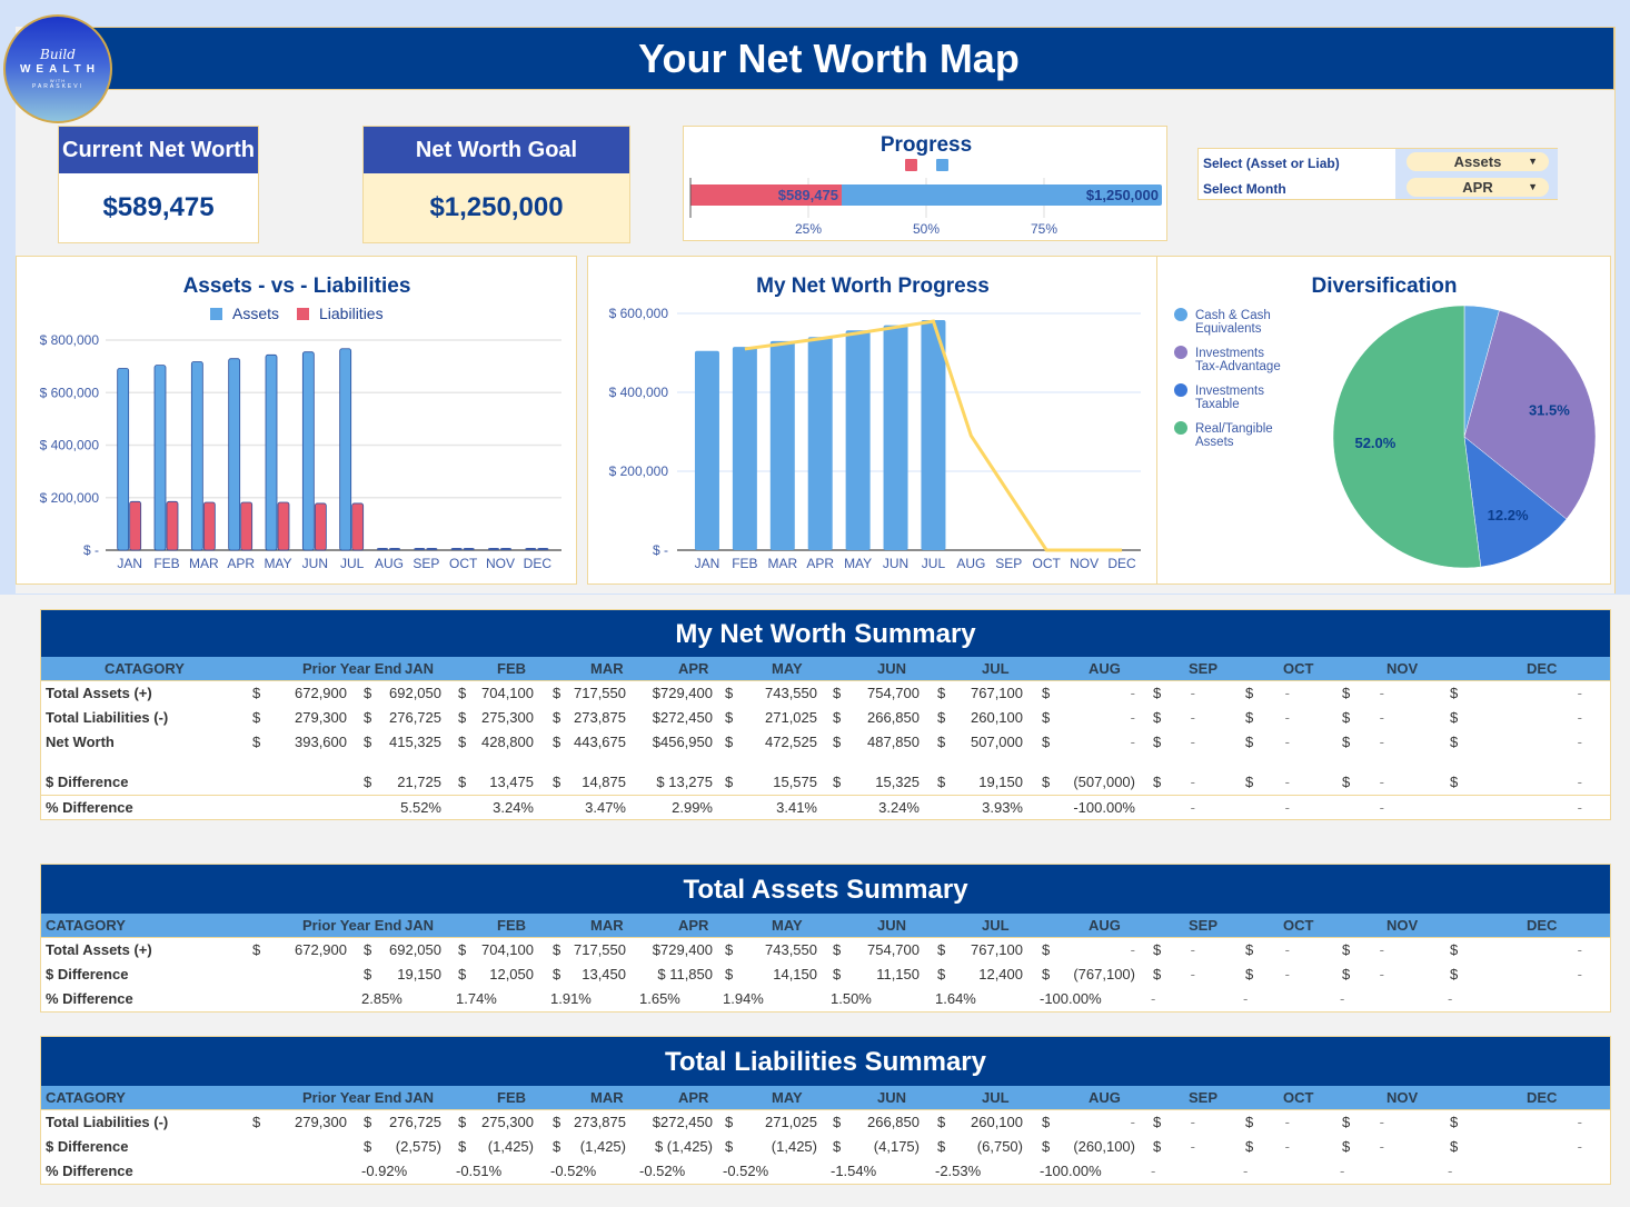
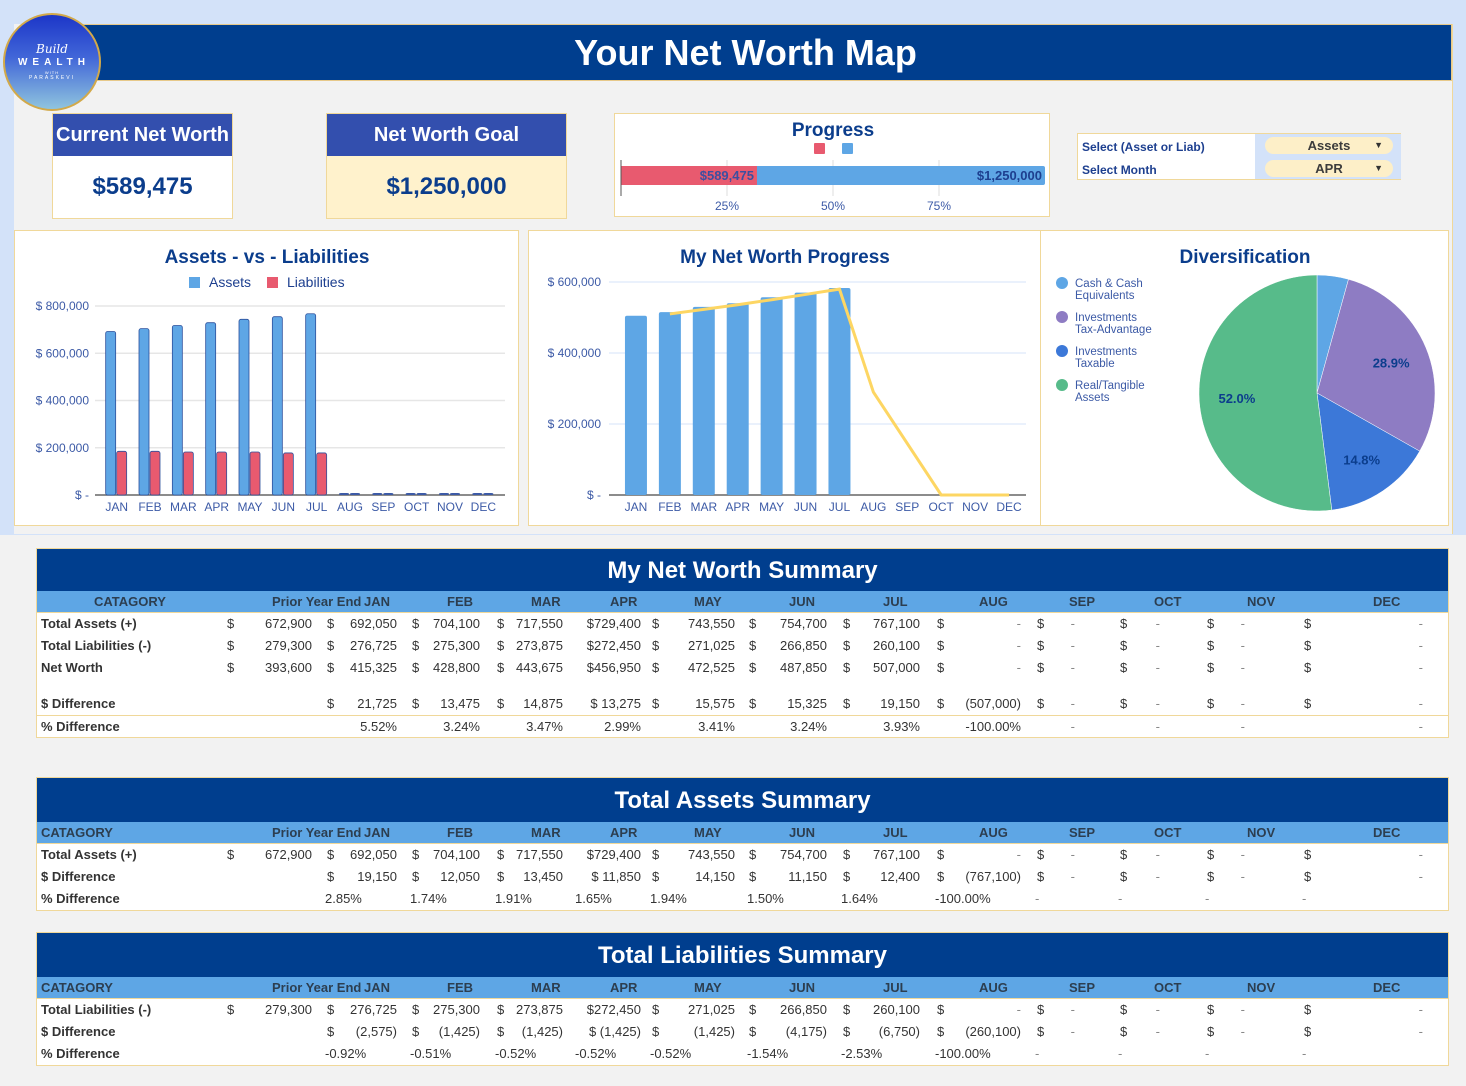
Diversification/Investments Tax-Advantage: 31.5% -> 28.9%
Diversification/Investments Taxable: 12.2% -> 14.8%
